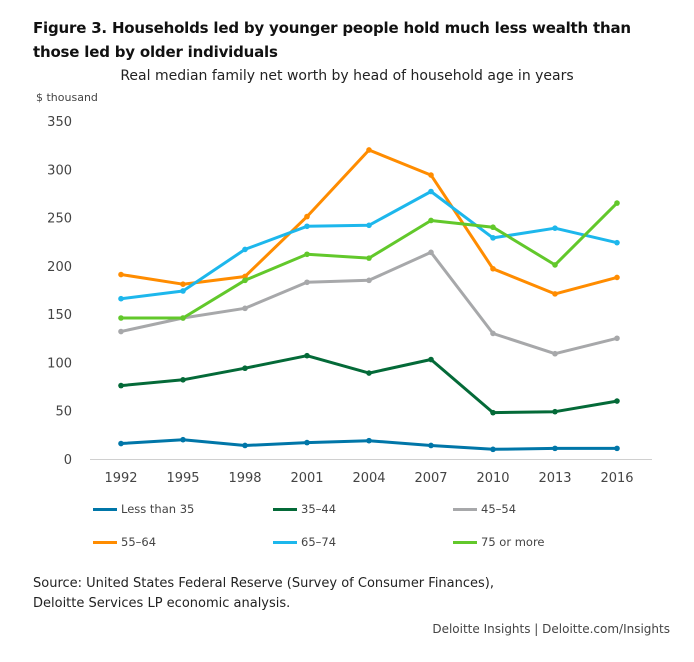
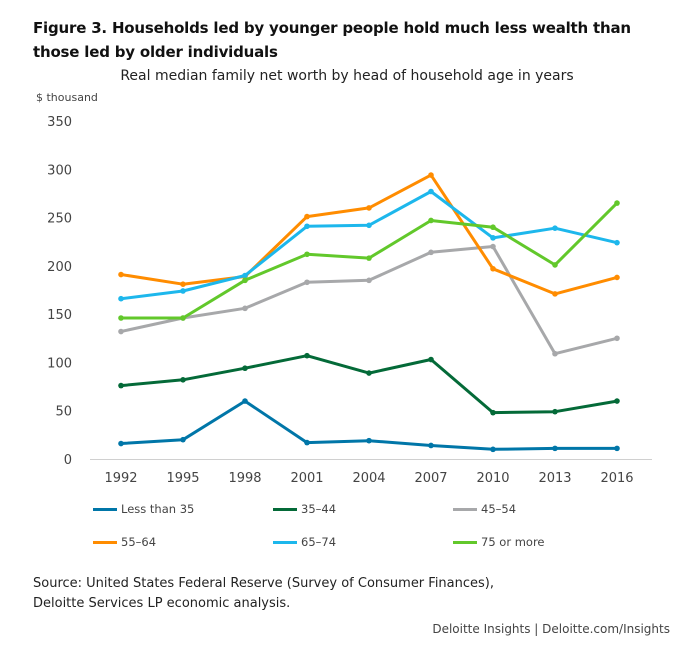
Less than 35/1998: 10 -> 60
65–74/1998: 220 -> 190
55–64/2004: 320 -> 260
45–54/2010: 130 -> 220
